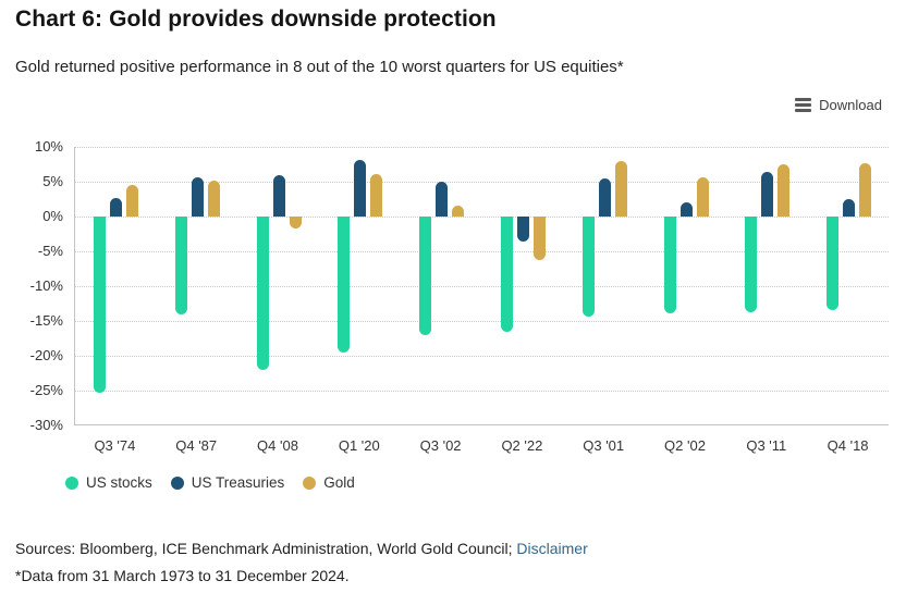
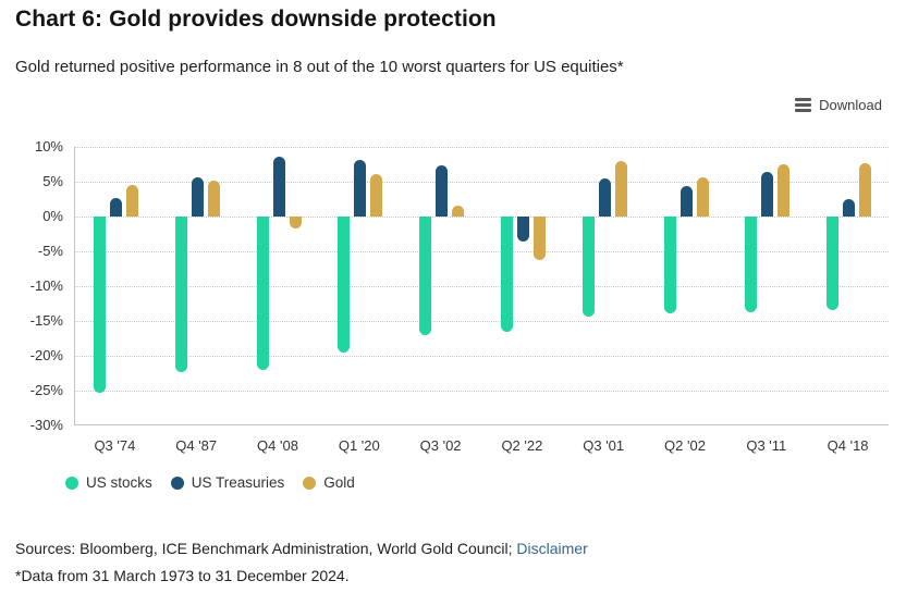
US stocks/Q4 '87: -14% -> -22%
US Treasuries/Q4 '08: 6% -> 9%
US Treasuries/Q3 '02: 5% -> 7%
US Treasuries/Q2 '02: 2% -> 4%
